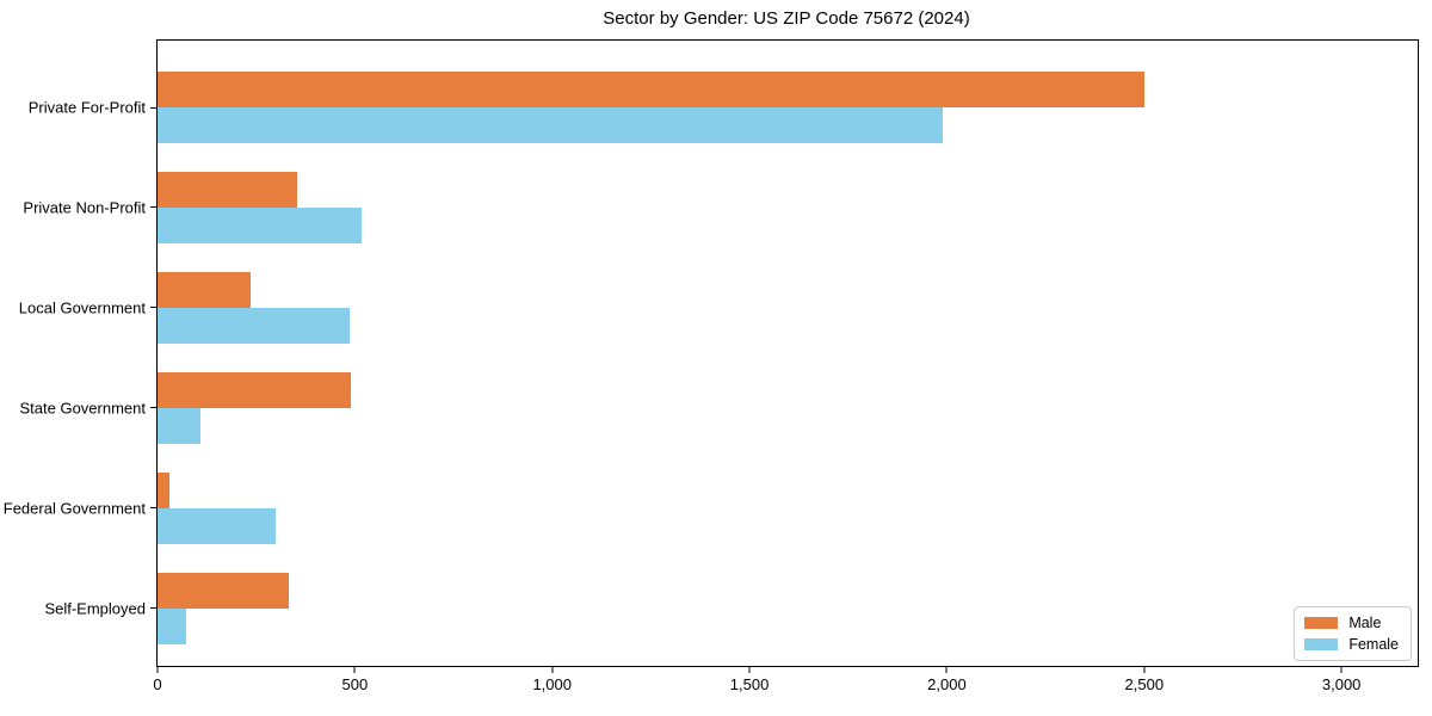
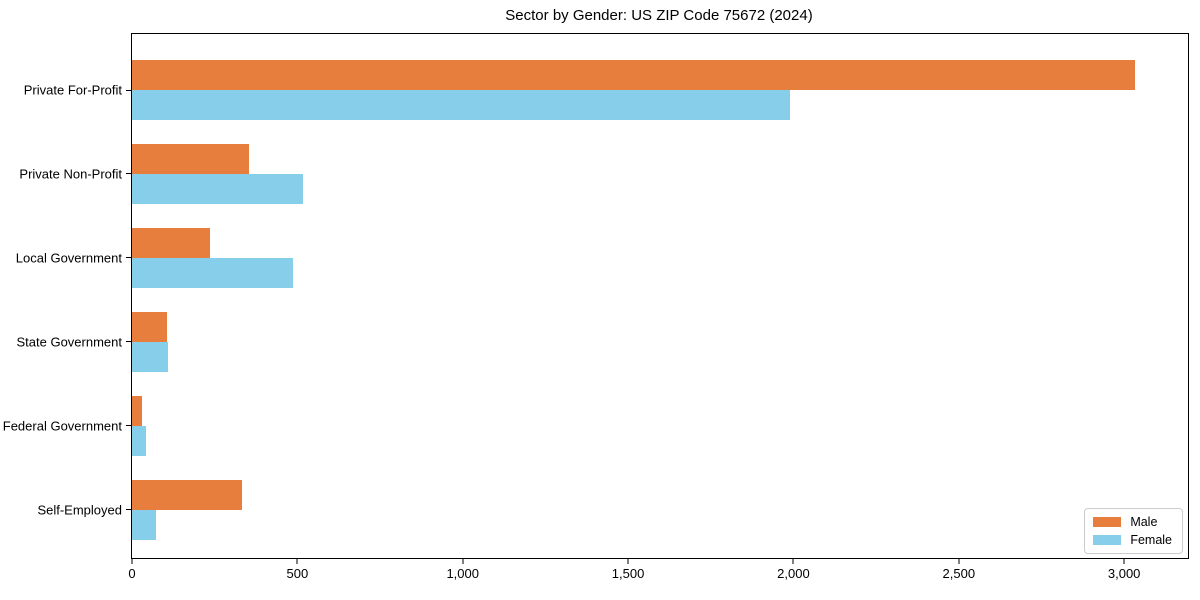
Male/Private For-Profit: 2500 -> 3030
Male/State Government: 490 -> 110
Female/Federal Government: 300 -> 40
